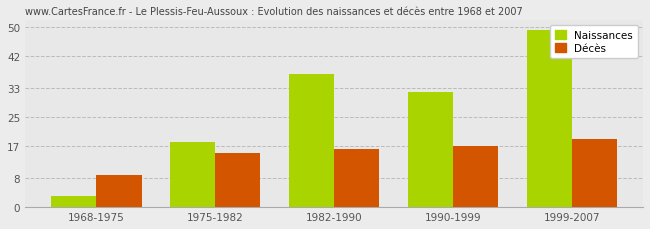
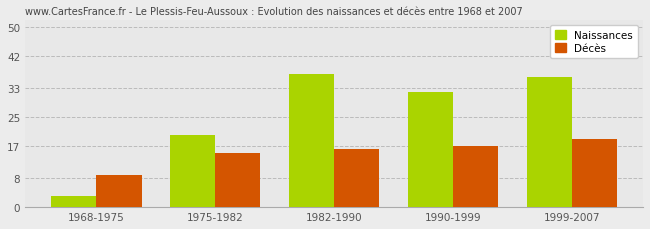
Naissances/1975-1982: 18 -> 20
Naissances/1999-2007: 49 -> 36
